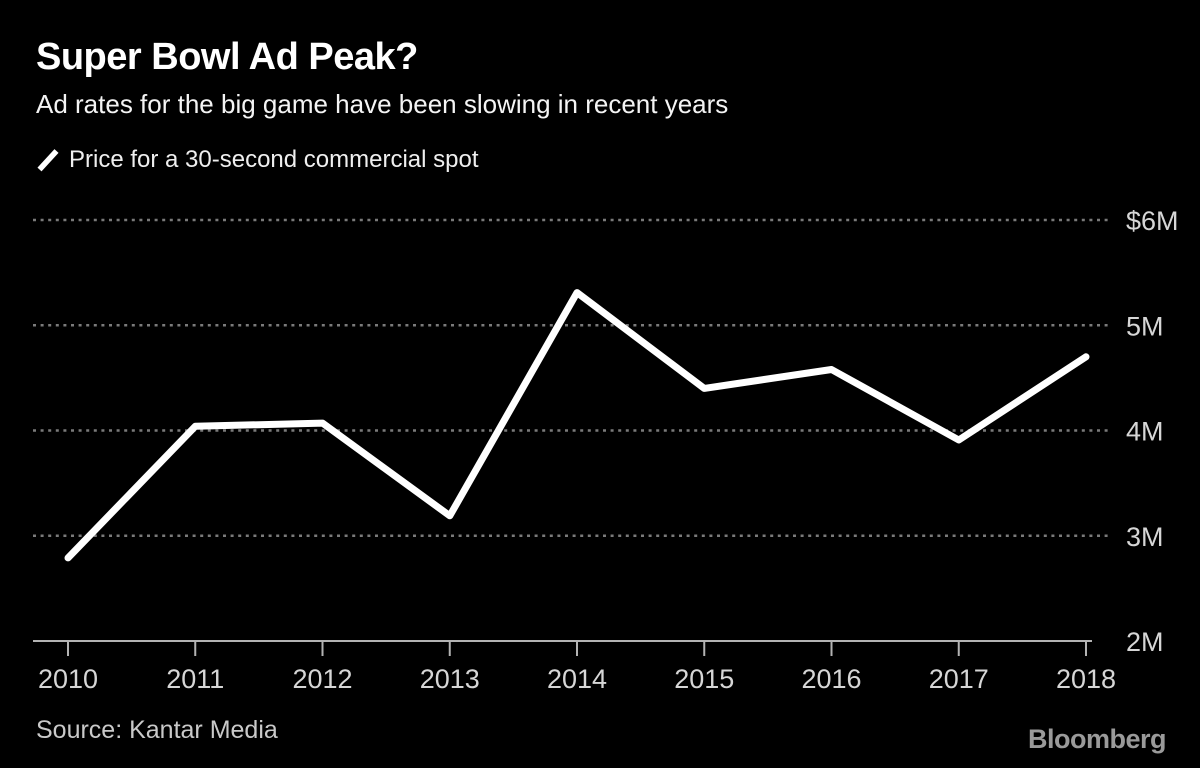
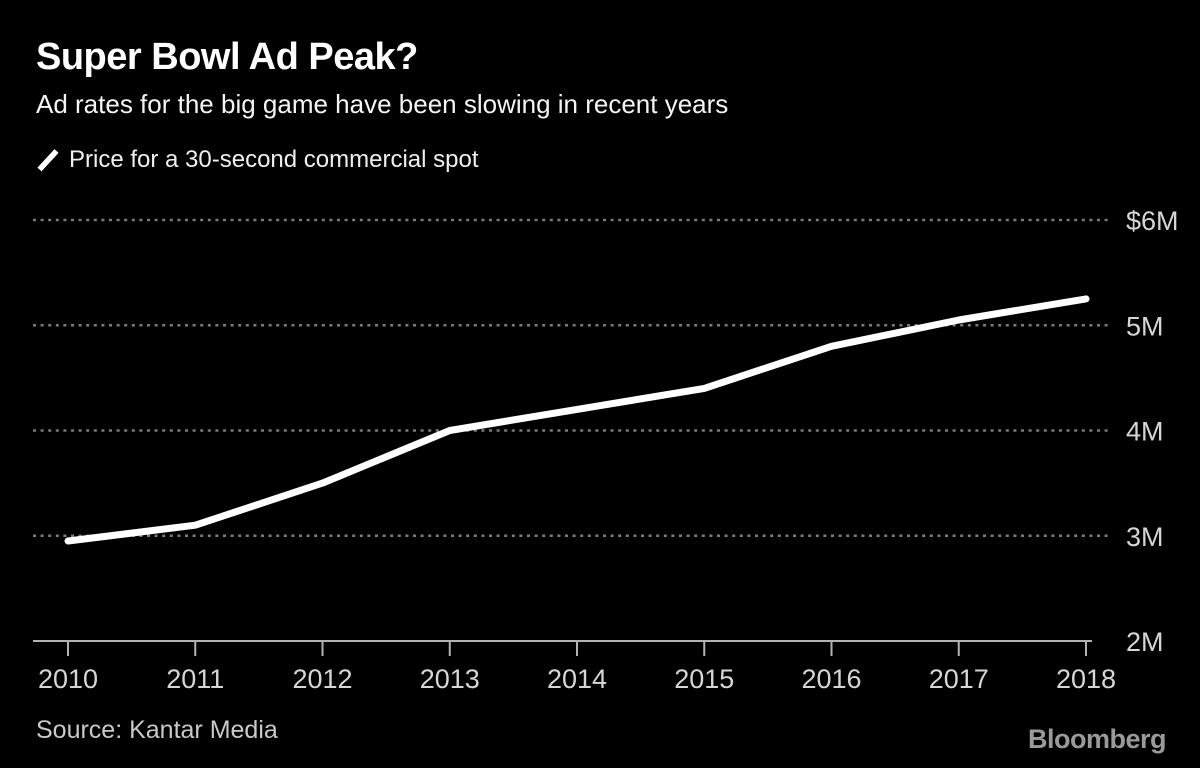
2010: $2.79M -> $2.95M
2011: $4.04M -> $3.10M
2012: $4.07M -> $3.50M
2013: $3.19M -> $4.00M
2014: $5.31M -> $4.20M
2016: $4.58M -> $4.80M
2017: $3.91M -> $5.05M
2018: $4.70M -> $5.25M
